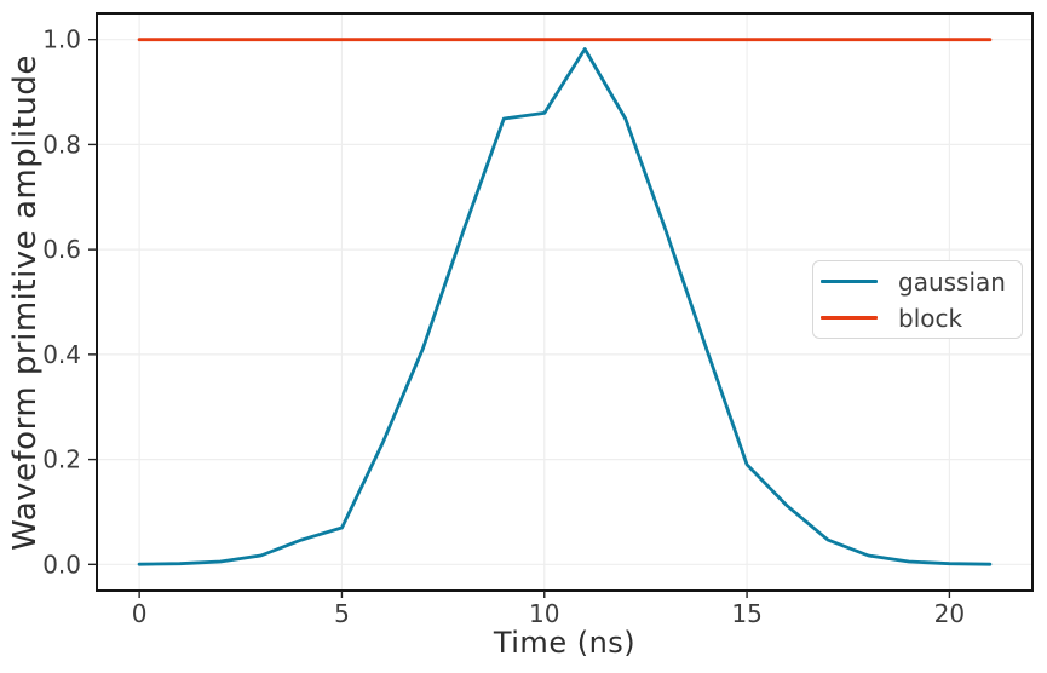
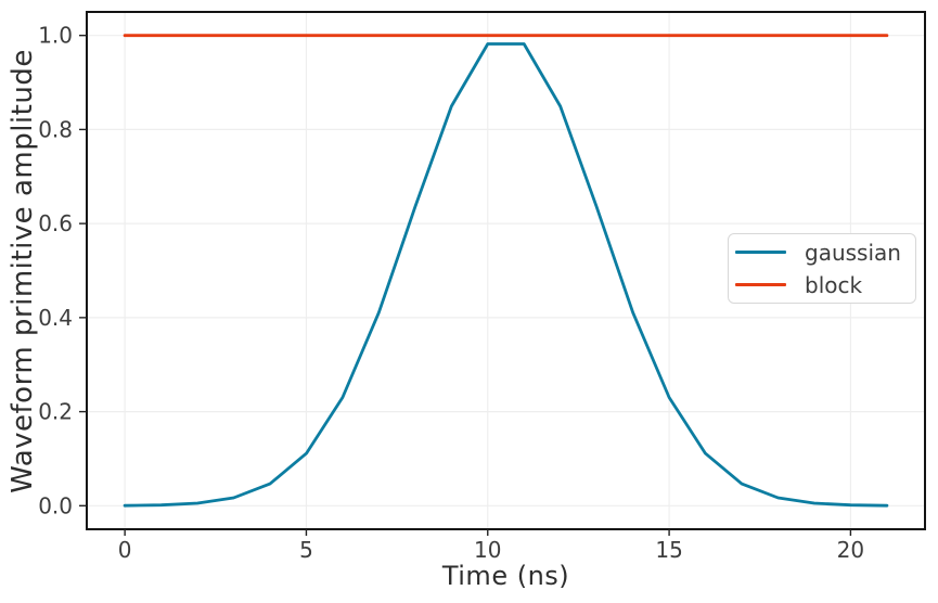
gaussian/5: 0.07 -> 0.11
gaussian/10: 0.86 -> 0.98
gaussian/15: 0.19 -> 0.23
